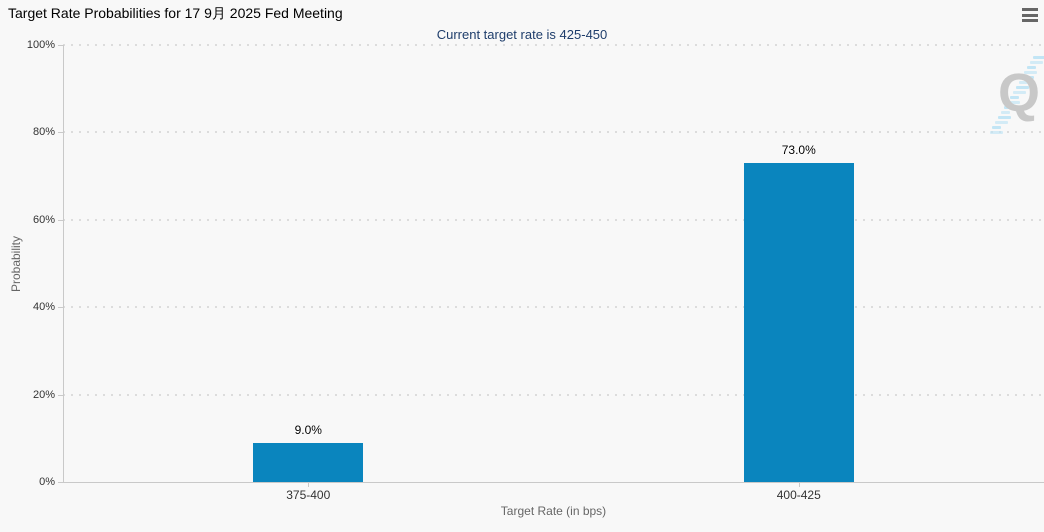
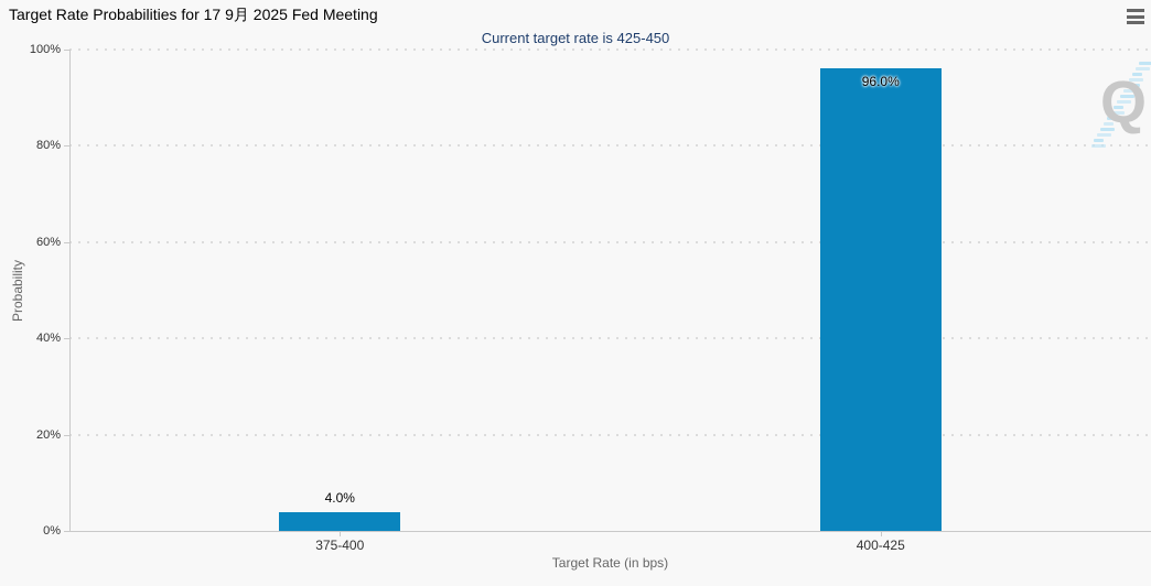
375-400: 9.0% -> 4.0%
400-425: 73.0% -> 96.0%
